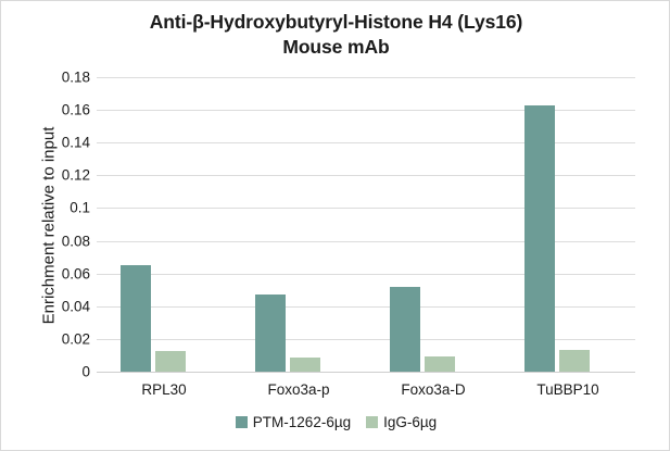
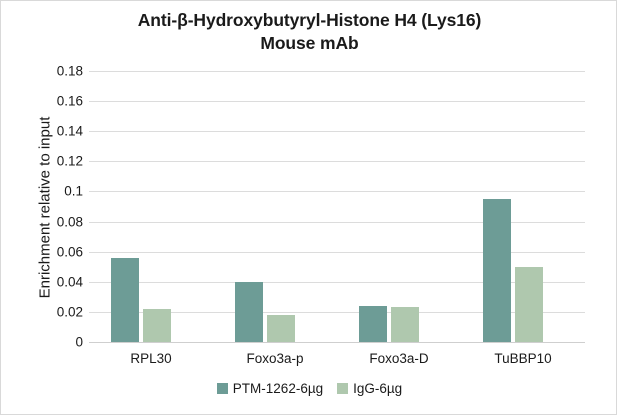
PTM-1262-6µg/RPL30: 0.065 -> 0.056
IgG-6µg/RPL30: 0.013 -> 0.022
PTM-1262-6µg/Foxo3a-p: 0.047 -> 0.040
IgG-6µg/Foxo3a-p: 0.009 -> 0.018
PTM-1262-6µg/Foxo3a-D: 0.052 -> 0.024
IgG-6µg/Foxo3a-D: 0.009 -> 0.023
PTM-1262-6µg/TuBBP10: 0.163 -> 0.095
IgG-6µg/TuBBP10: 0.013 -> 0.050
